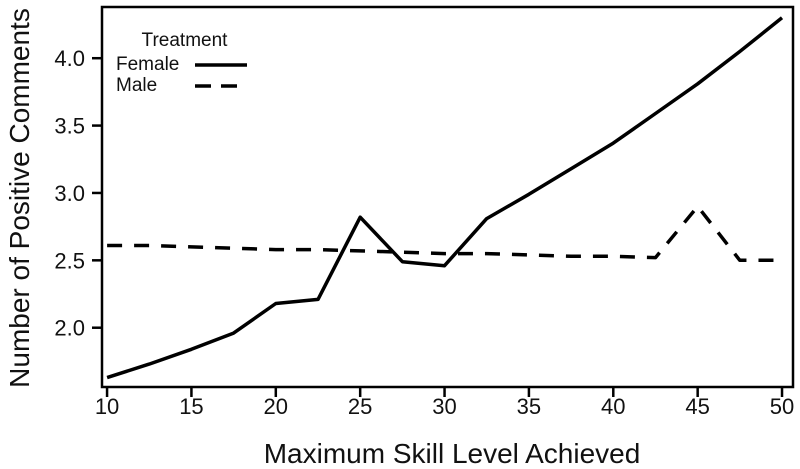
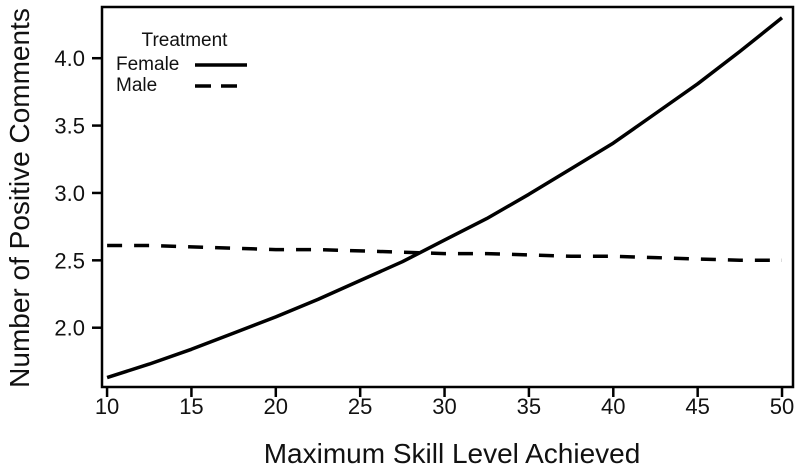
Female/20: 2.18 -> 2.08
Female/25: 2.82 -> 2.35
Female/30: 2.46 -> 2.65
Male/45: 2.90 -> 2.51
